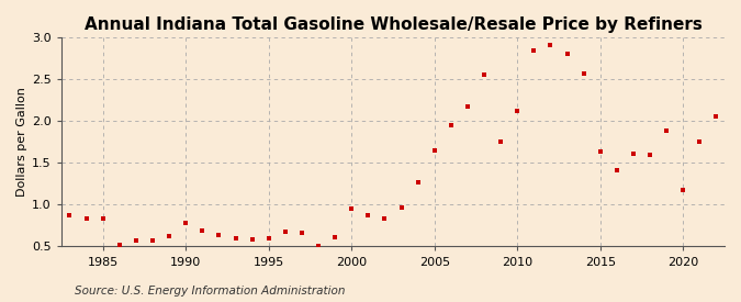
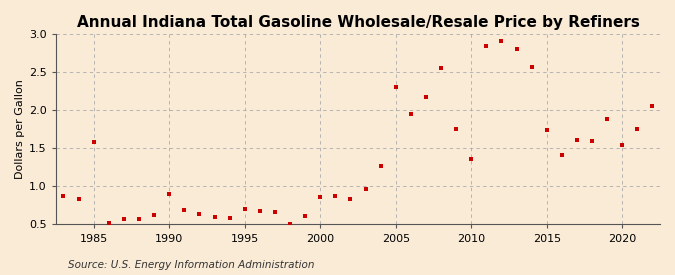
1985: 0.84 -> 1.58
1990: 0.78 -> 0.90
1995: 0.60 -> 0.70
2000: 0.95 -> 0.86
2005: 1.65 -> 2.30
2010: 2.12 -> 1.36
2015: 1.63 -> 1.74
2020: 1.17 -> 1.54
